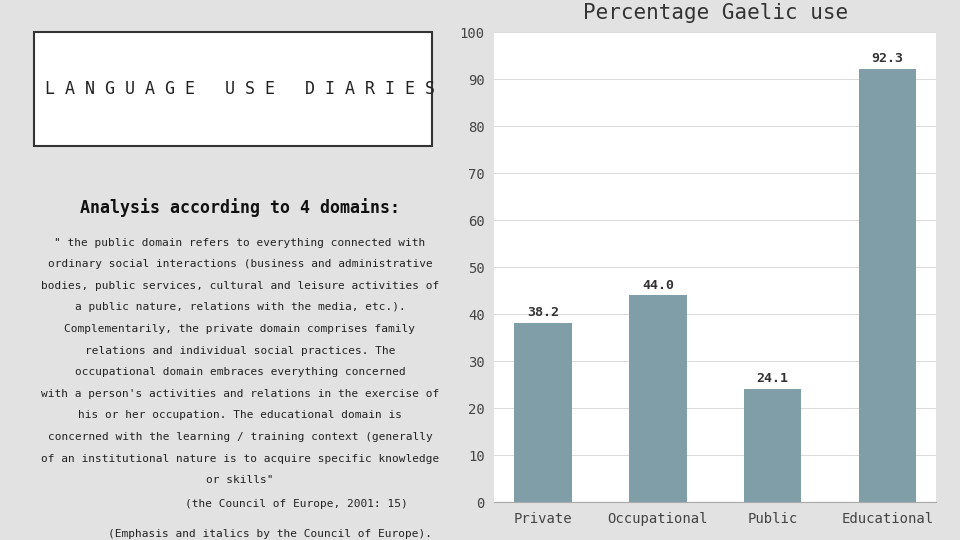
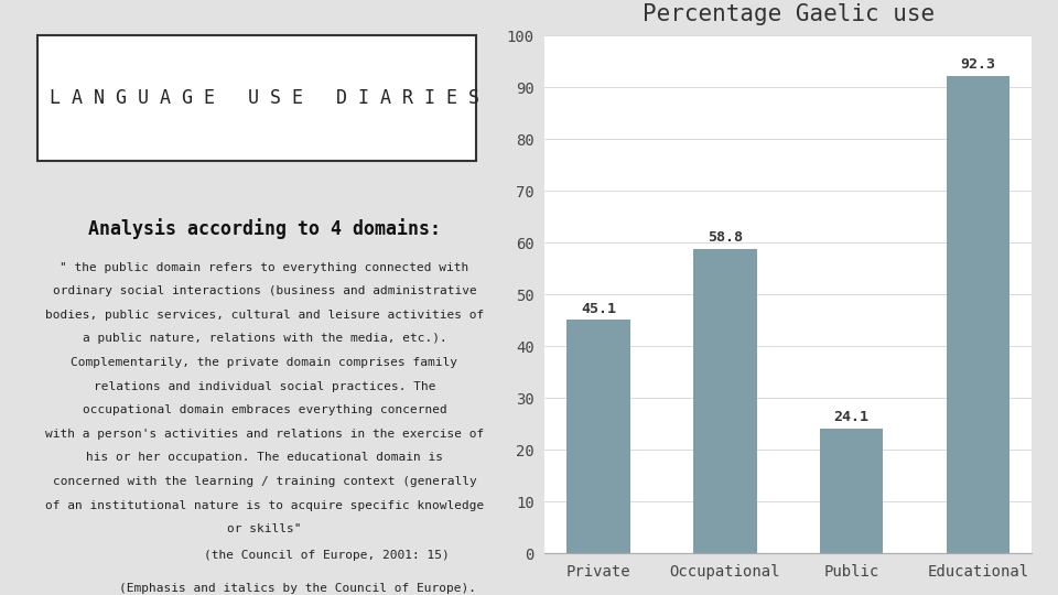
Private: 38.2 -> 45.1
Occupational: 44.0 -> 58.8
